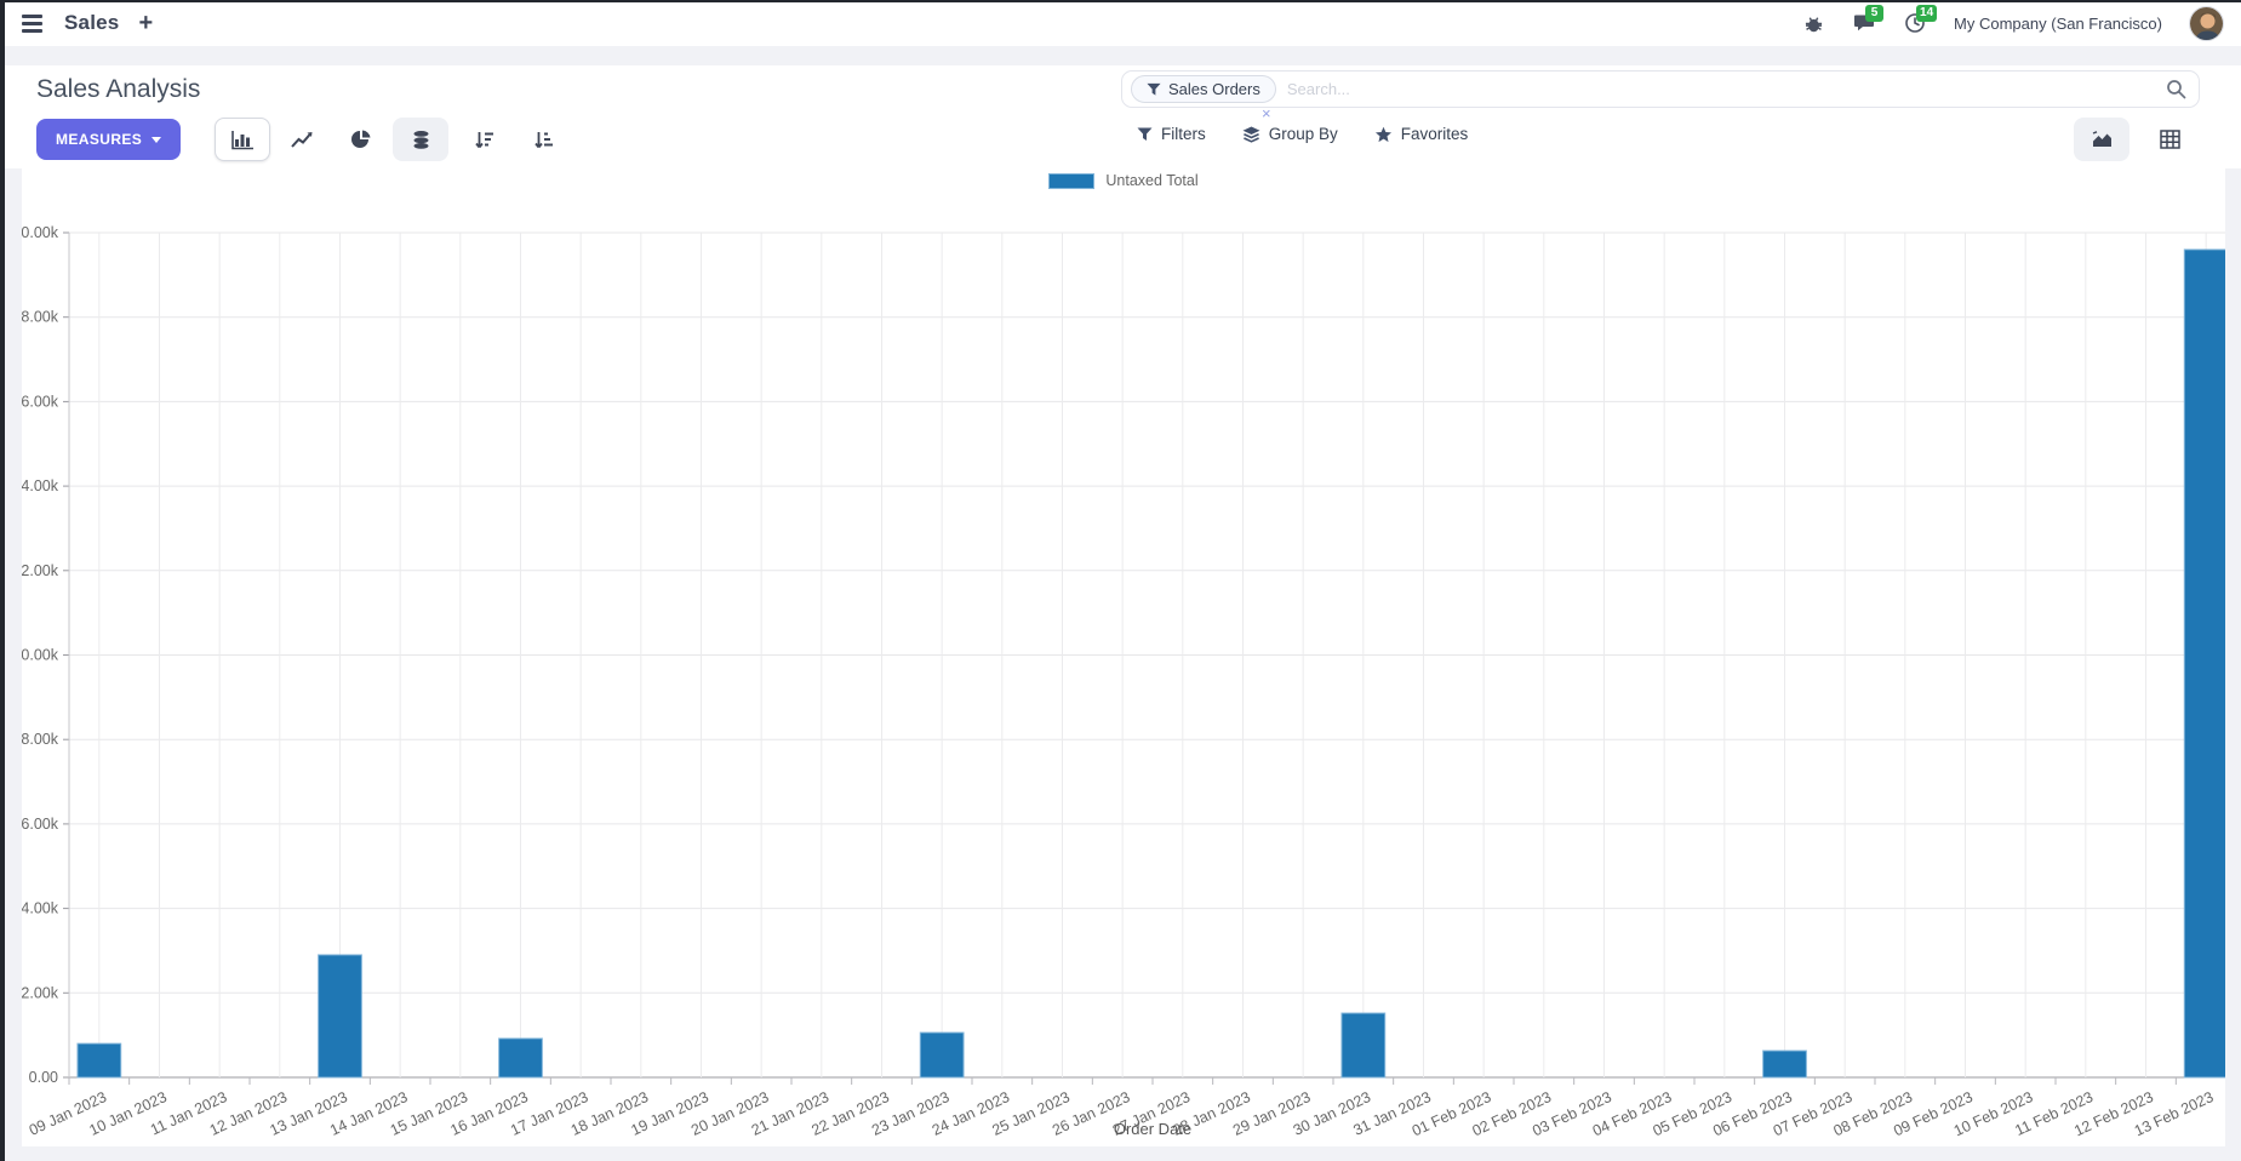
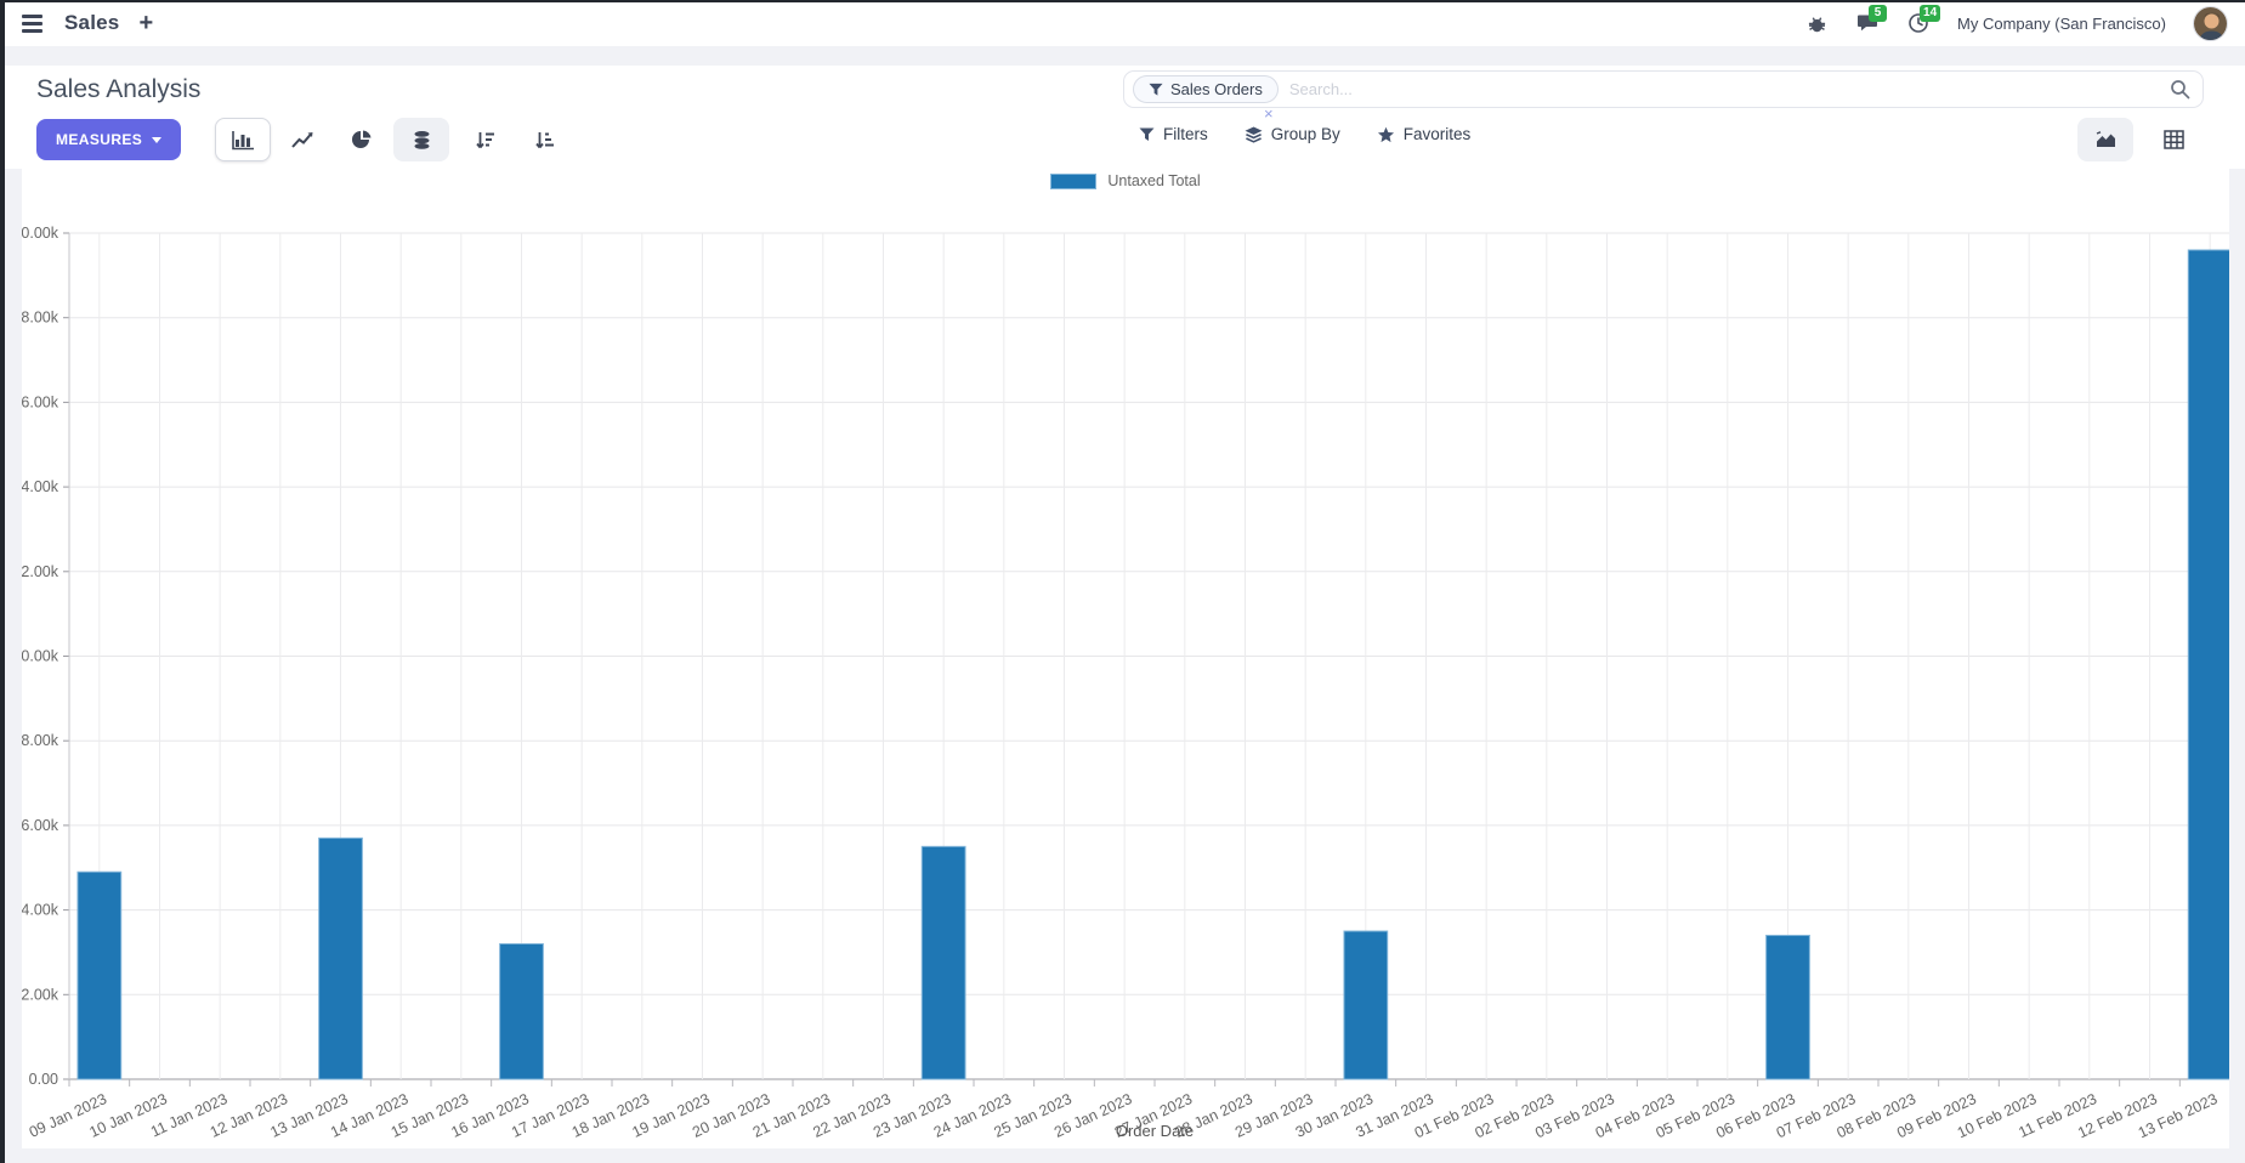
09 Jan 2023: 0.8k -> 4.9k
13 Jan 2023: 2.9k -> 5.7k
16 Jan 2023: 0.9k -> 3.2k
23 Jan 2023: 1.1k -> 5.5k
30 Jan 2023: 1.5k -> 3.5k
06 Feb 2023: 0.6k -> 3.4k
